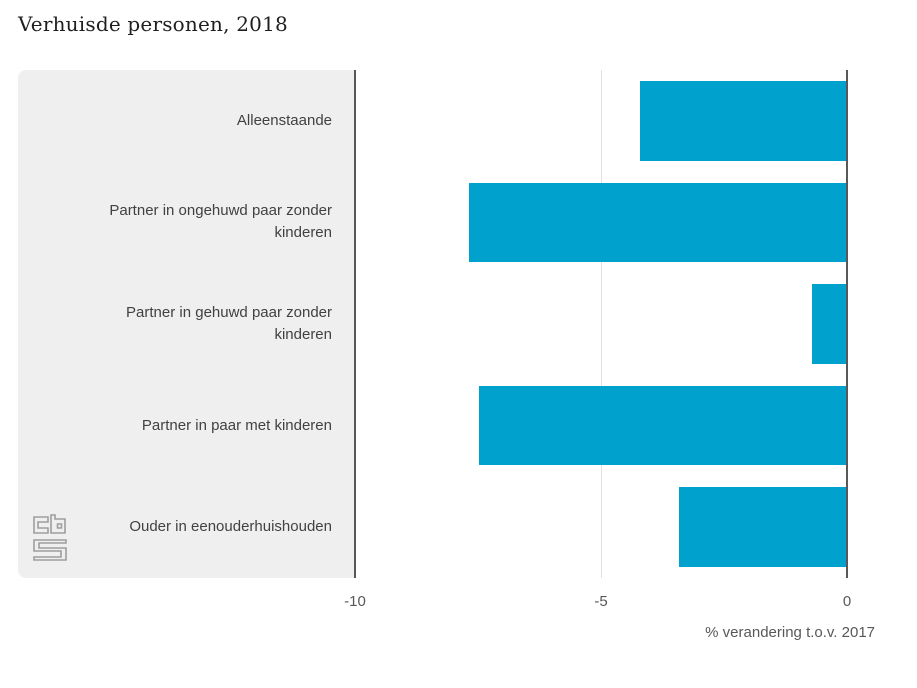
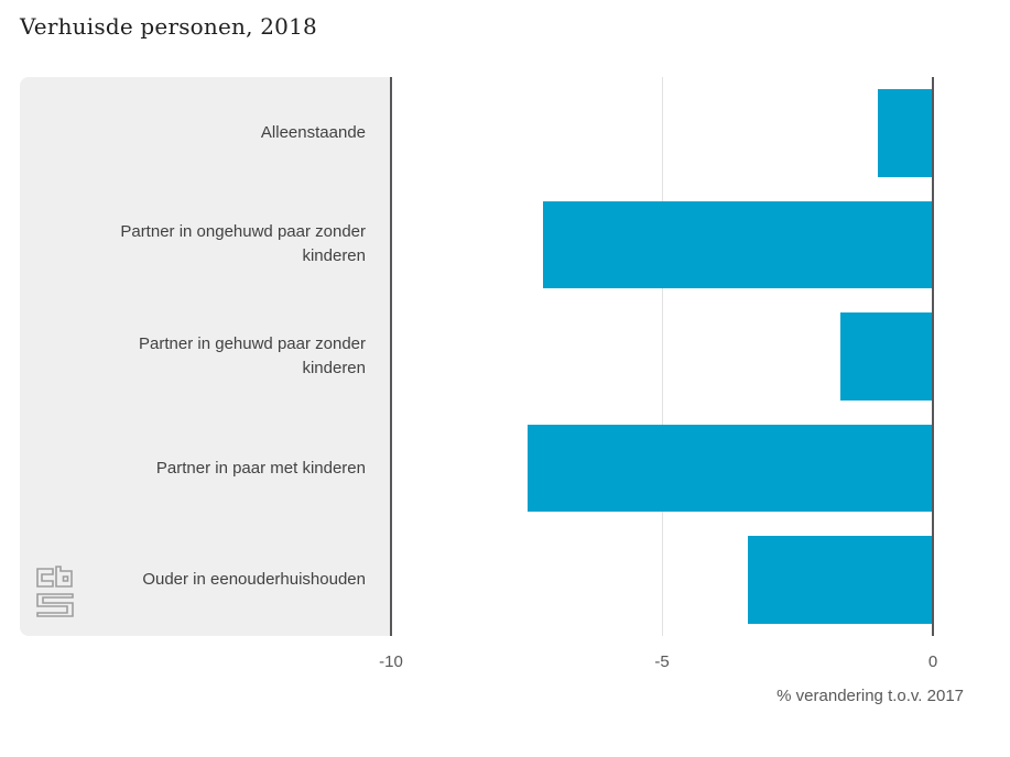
Alleenstaande: -4.2 -> -1.0
Partner in ongehuwd paar zonder kinderen: -7.7 -> -7.2
Partner in gehuwd paar zonder kinderen: -0.7 -> -1.7
